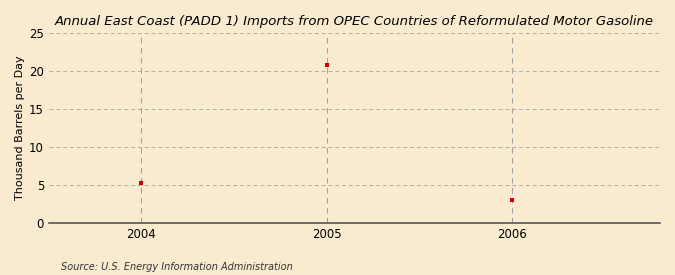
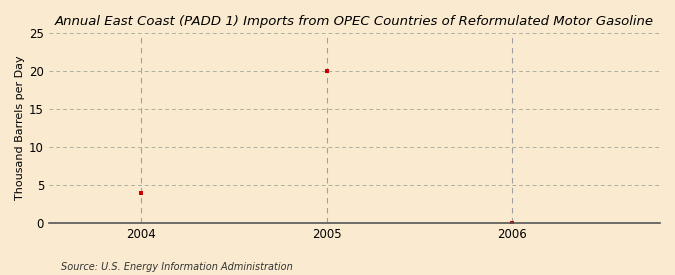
2004: 5.2 -> 4.0
2005: 20.8 -> 20.0
2006: 3.0 -> 0.1
